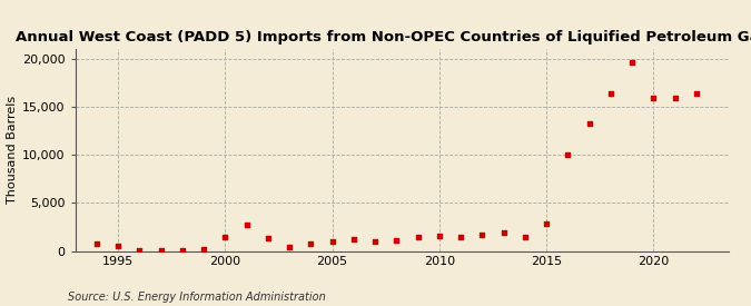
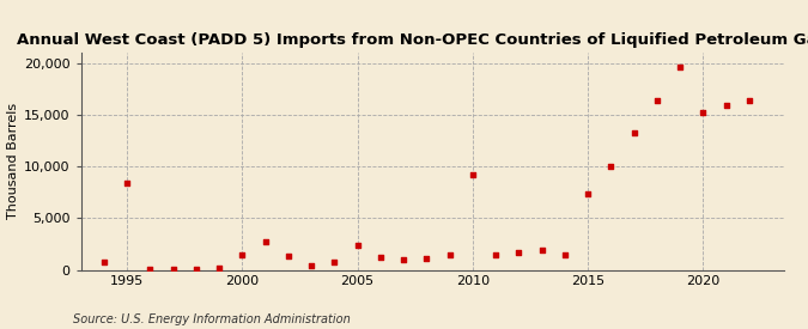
1995: 500 -> 8,400
2005: 1,000 -> 2,400
2010: 1,600 -> 9,200
2015: 2,800 -> 7,400
2020: 15,900 -> 15,200
